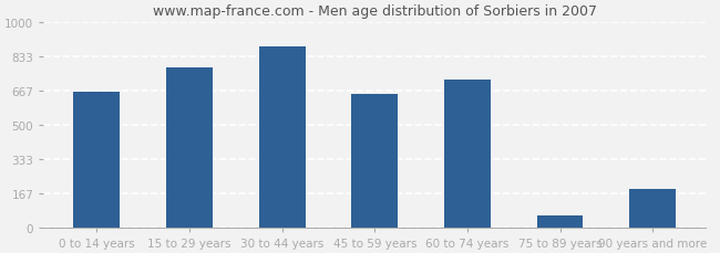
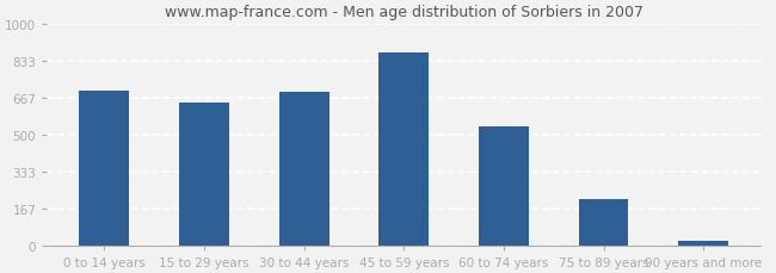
0 to 14 years: 660 -> 700
15 to 29 years: 780 -> 640
30 to 44 years: 880 -> 690
45 to 59 years: 650 -> 870
60 to 74 years: 720 -> 540
75 to 89 years: 60 -> 210
90 years and more: 190 -> 20
